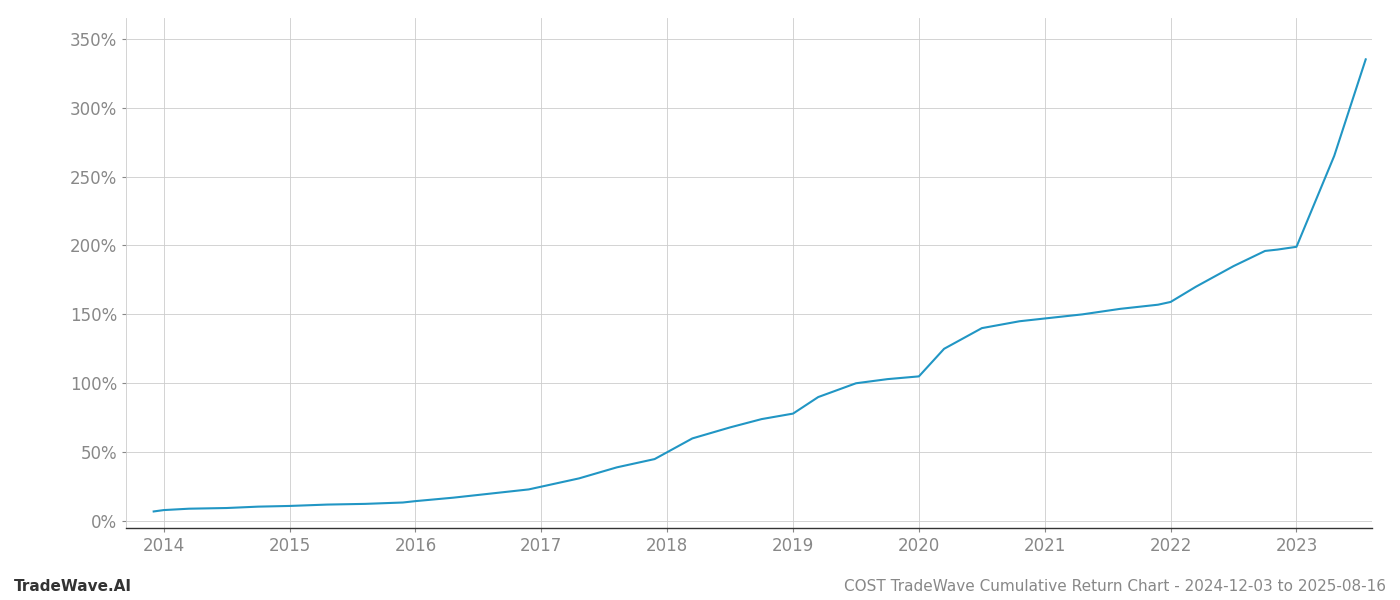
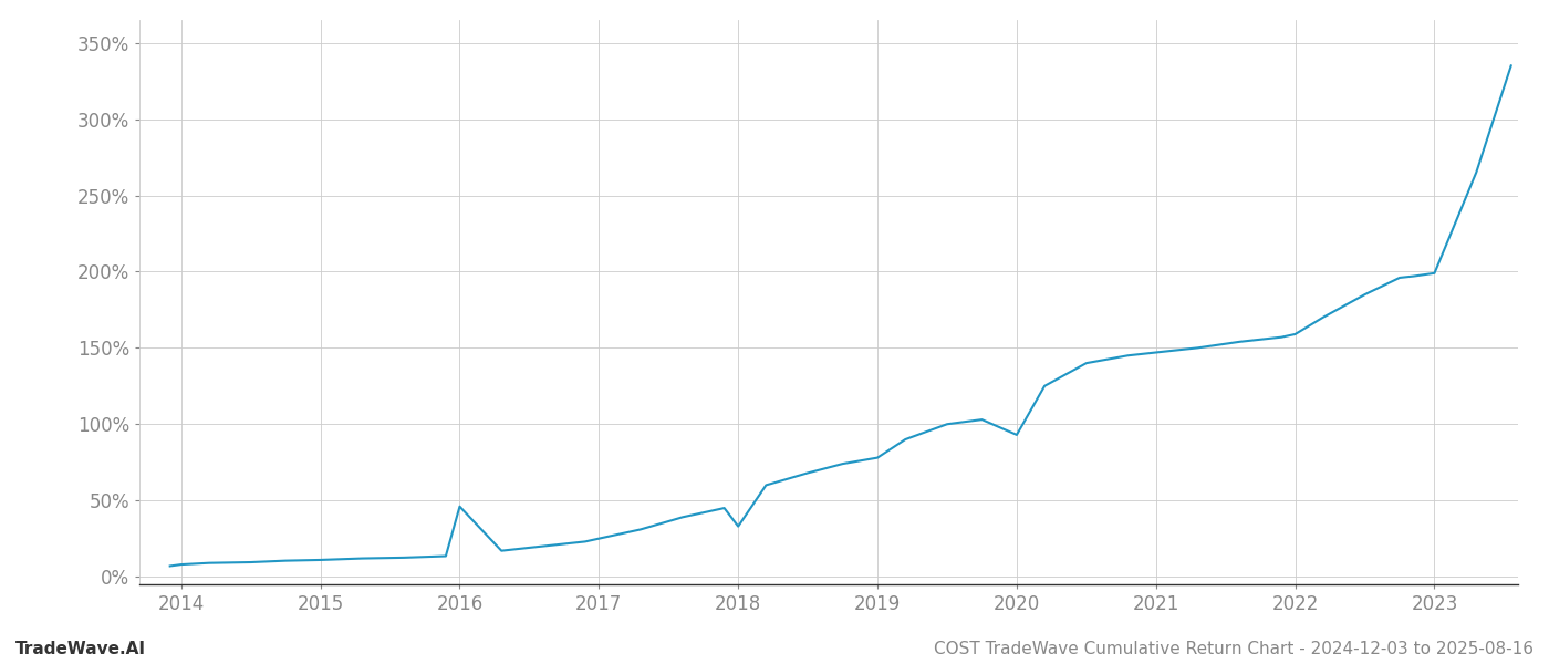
2016: 14% -> 46%
2018: 50% -> 33%
2020: 105% -> 93%
